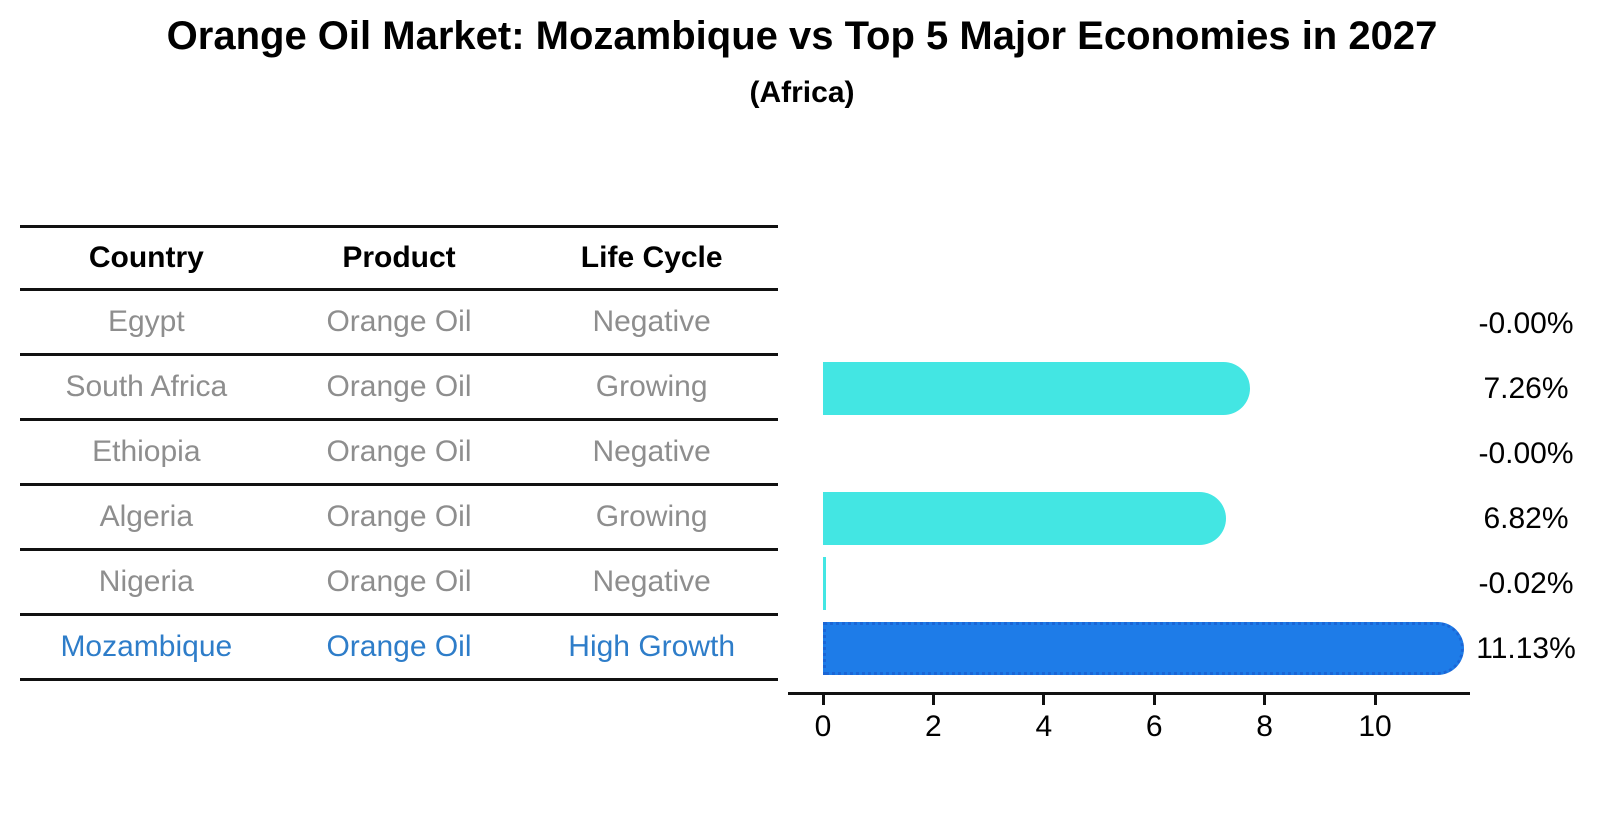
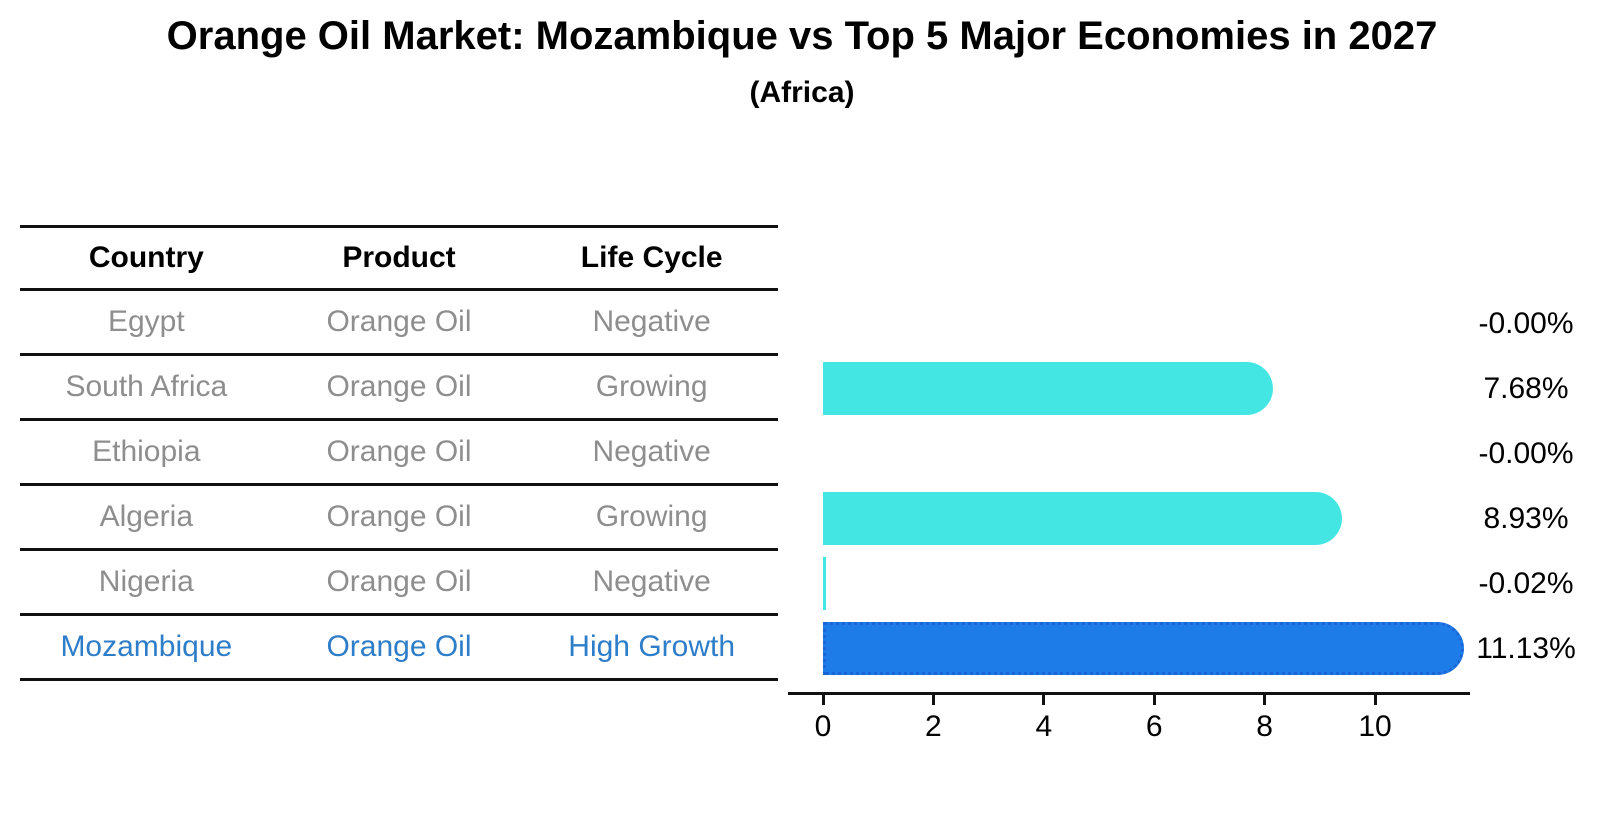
South Africa: 7.26% -> 7.68%
Algeria: 6.82% -> 8.93%
